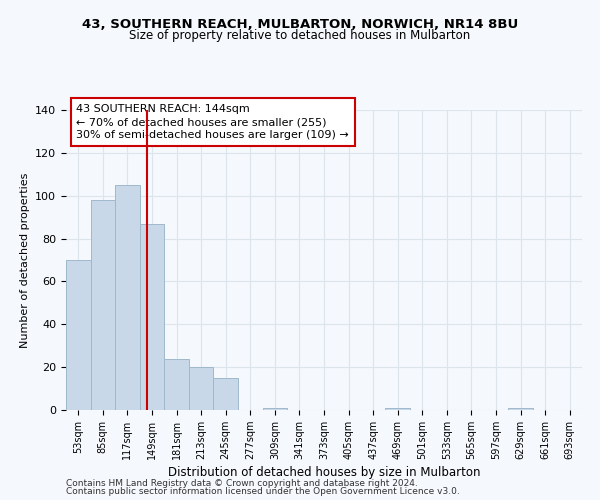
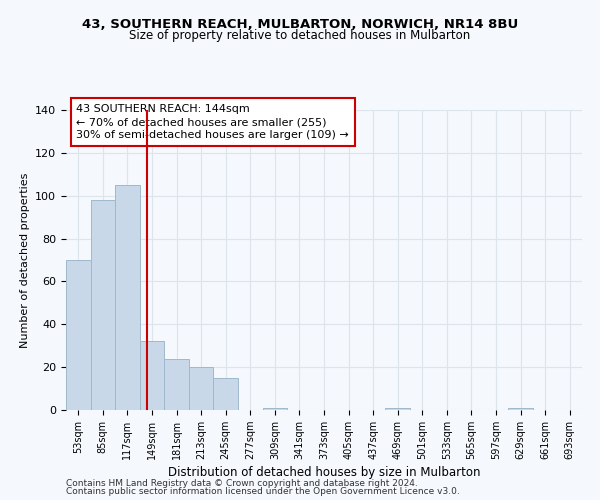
149sqm: 87 -> 32
